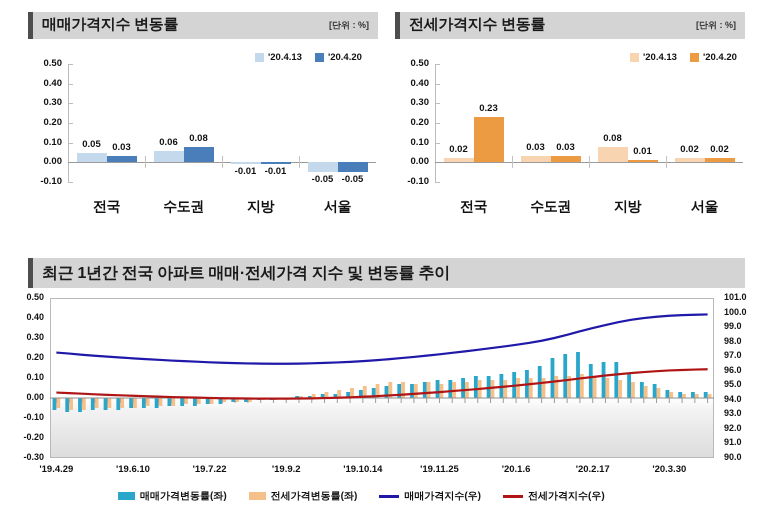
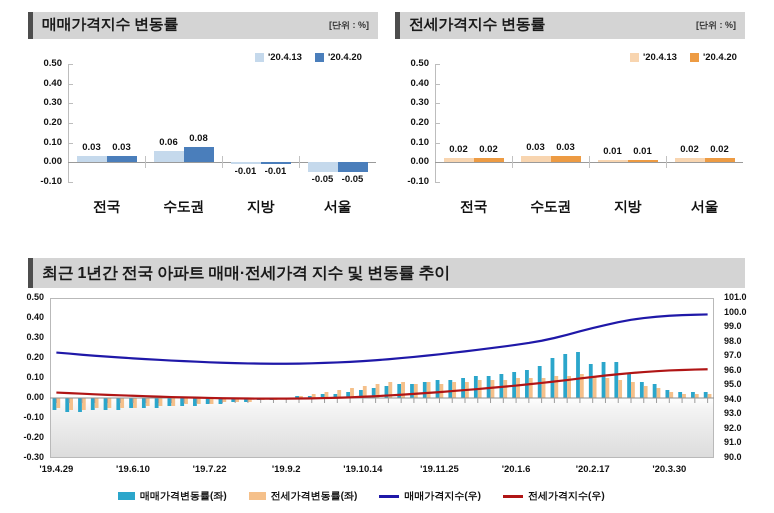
매매가격지수 변동률/'20.4.13/전국: 0.05 -> 0.03
전세가격지수 변동률/'20.4.20/전국: 0.23 -> 0.02
전세가격지수 변동률/'20.4.13/지방: 0.08 -> 0.01
